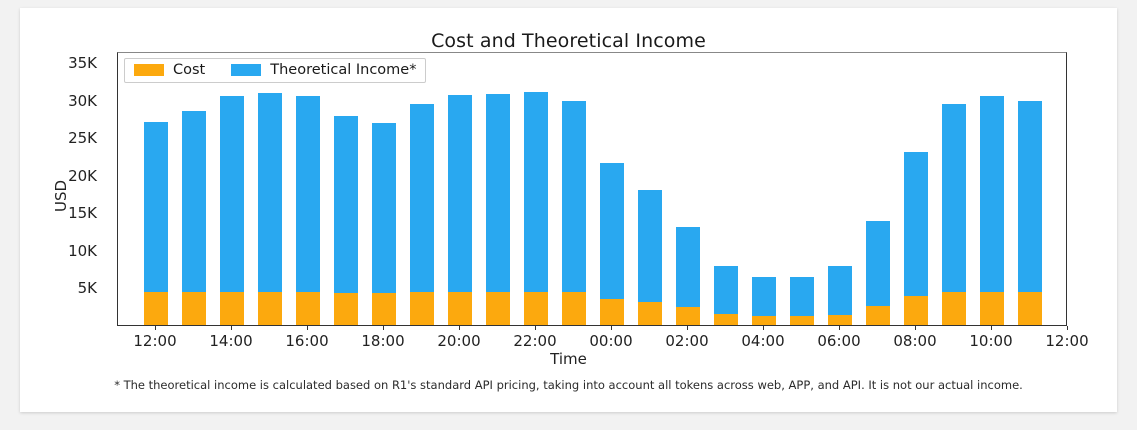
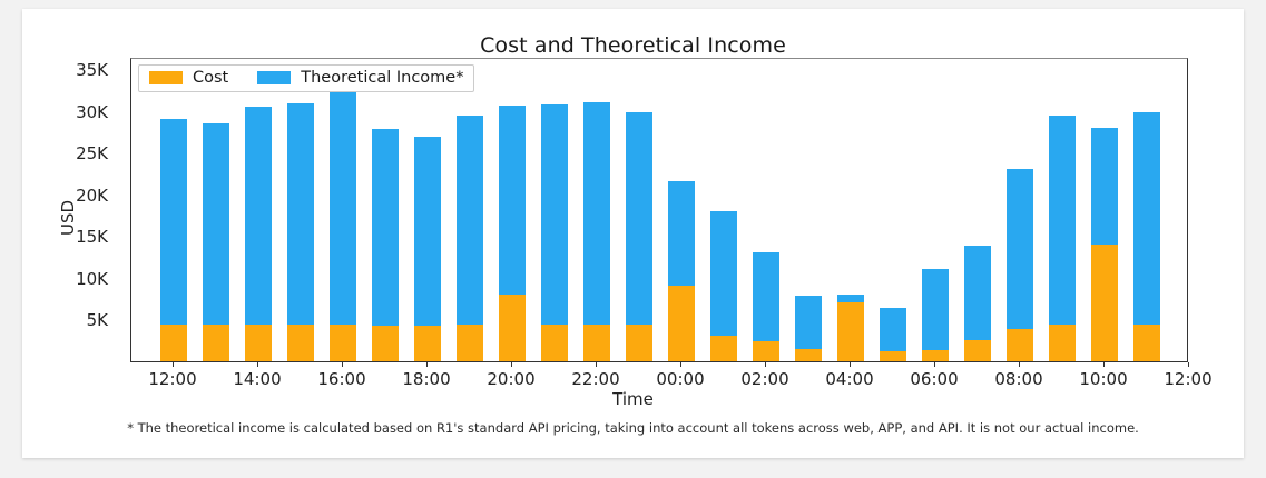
Theoretical Income*/12:00: 27K -> 29K
Theoretical Income*/16:00: 30K -> 33K
Cost/20:00: 4K -> 8K
Cost/00:00: 4K -> 9K
Cost/04:00: 1K -> 7K
Theoretical Income*/04:00: 6K -> 8K
Theoretical Income*/06:00: 8K -> 11K
Cost/10:00: 4K -> 14K
Theoretical Income*/10:00: 30K -> 28K
